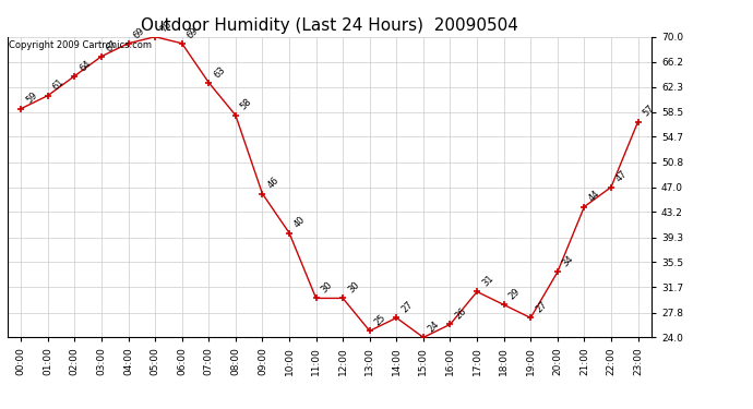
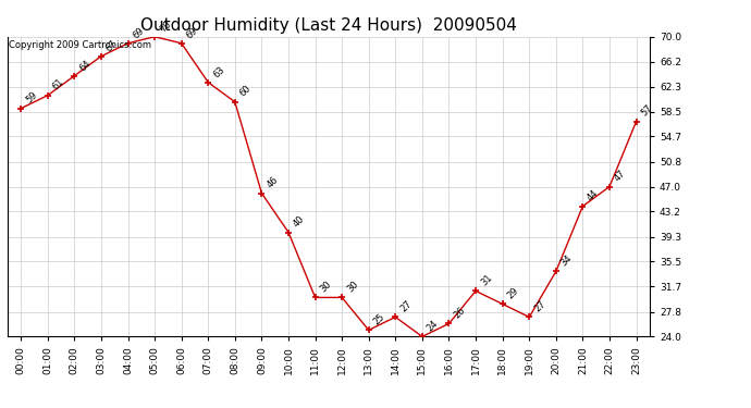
08:00: 58 -> 60
